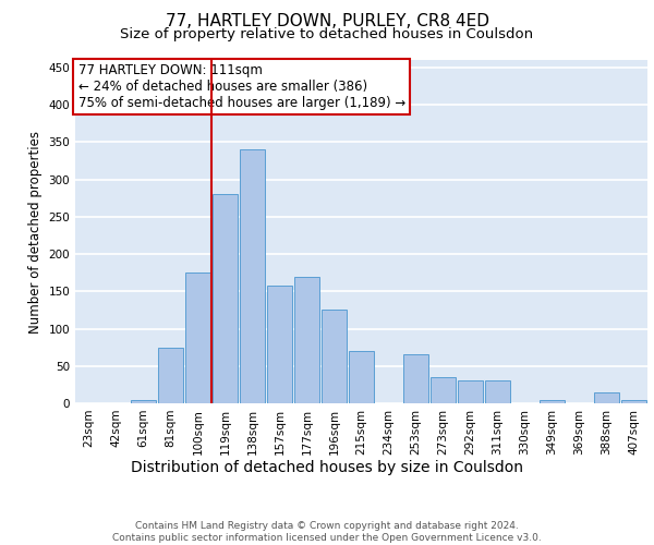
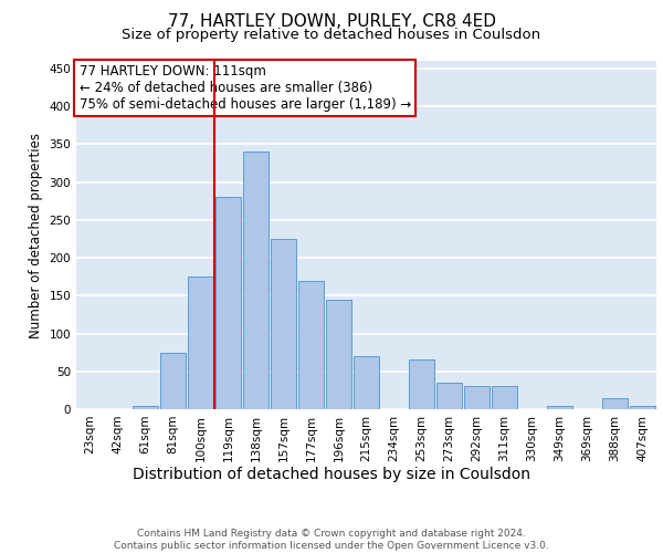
157sqm: 158 -> 225
196sqm: 126 -> 145
